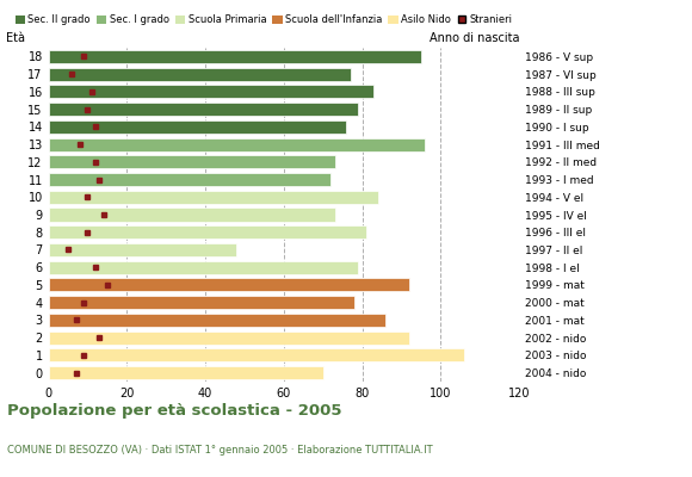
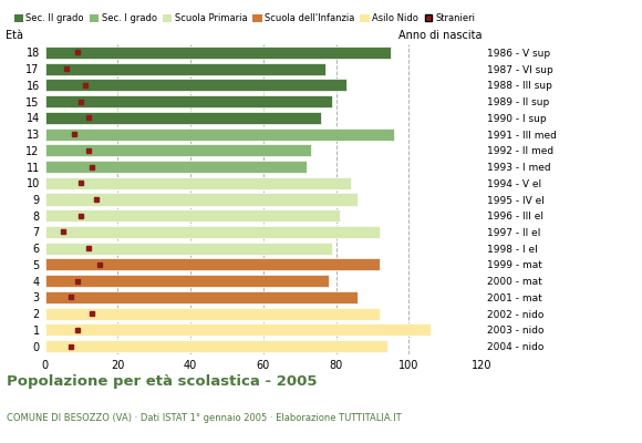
9: 73 -> 86
7: 48 -> 92
0: 70 -> 94
